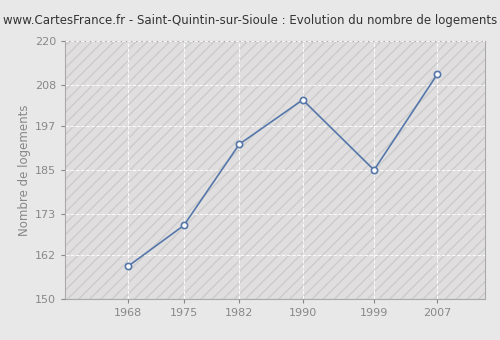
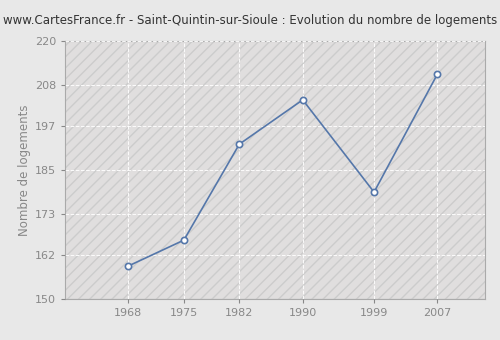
1975: 170 -> 166
1999: 185 -> 179
